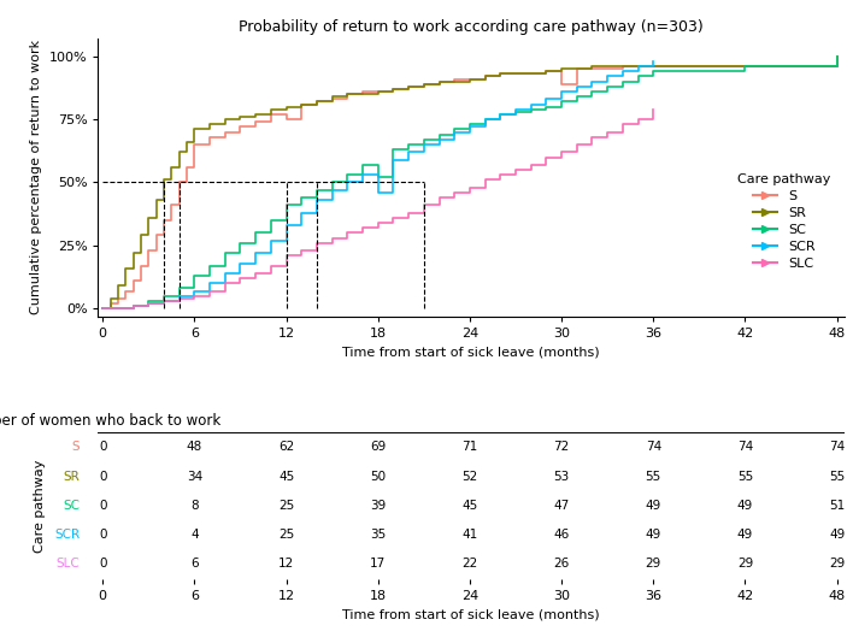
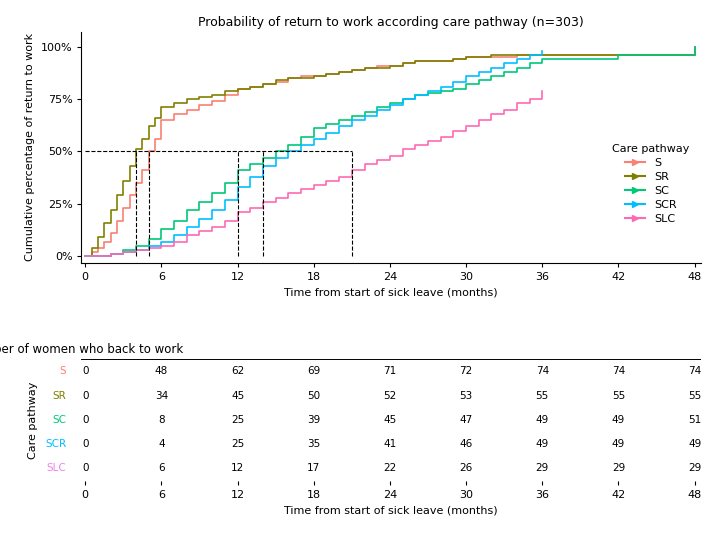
S/12: 75% -> 80%
SC/18: 52% -> 61%
SCR/18: 46% -> 56%
S/30: 89% -> 95%
